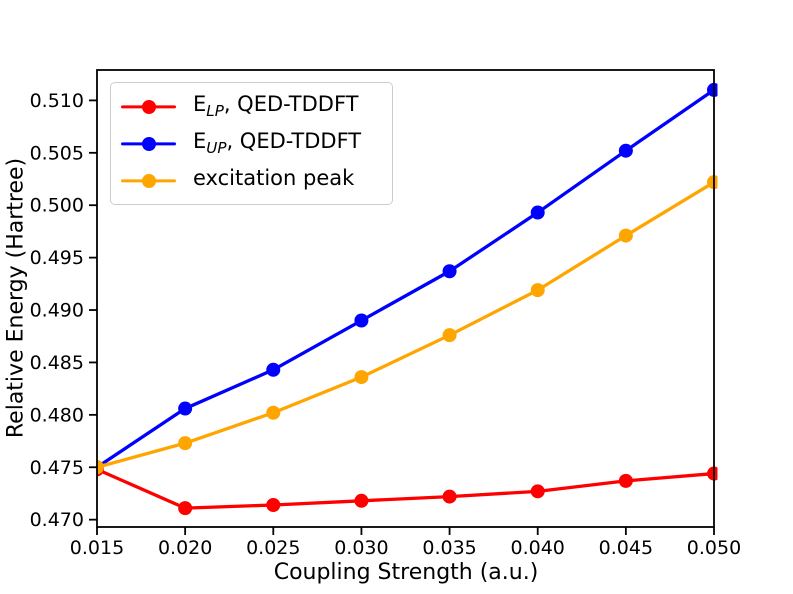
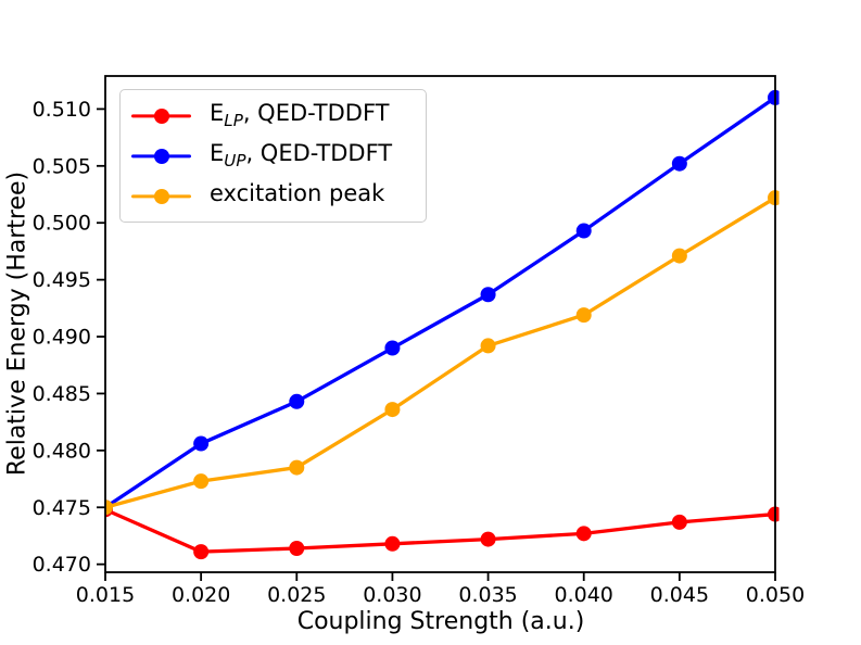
excitation peak/0.025: 0.4802 -> 0.4785
excitation peak/0.035: 0.4876 -> 0.4892
